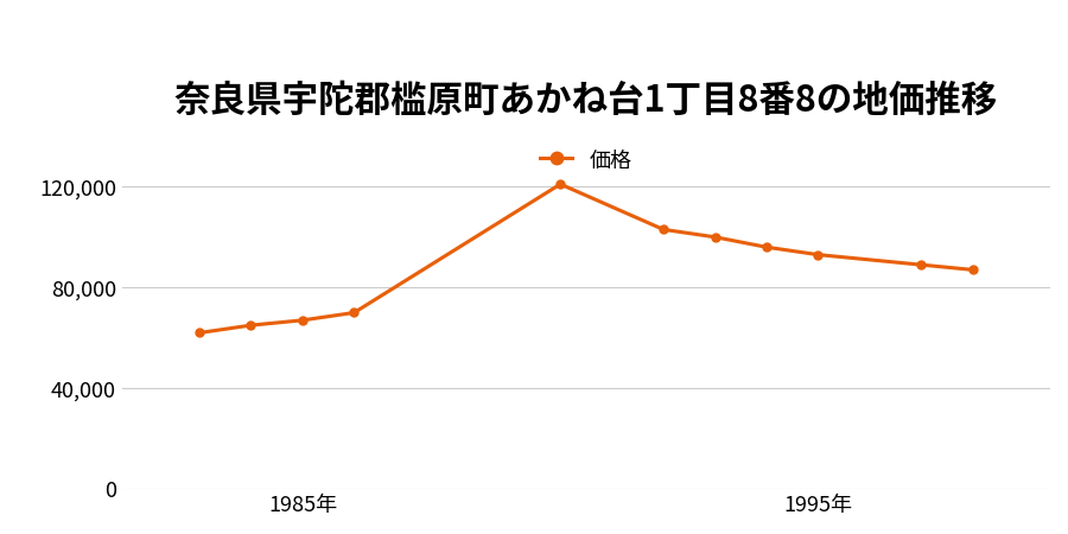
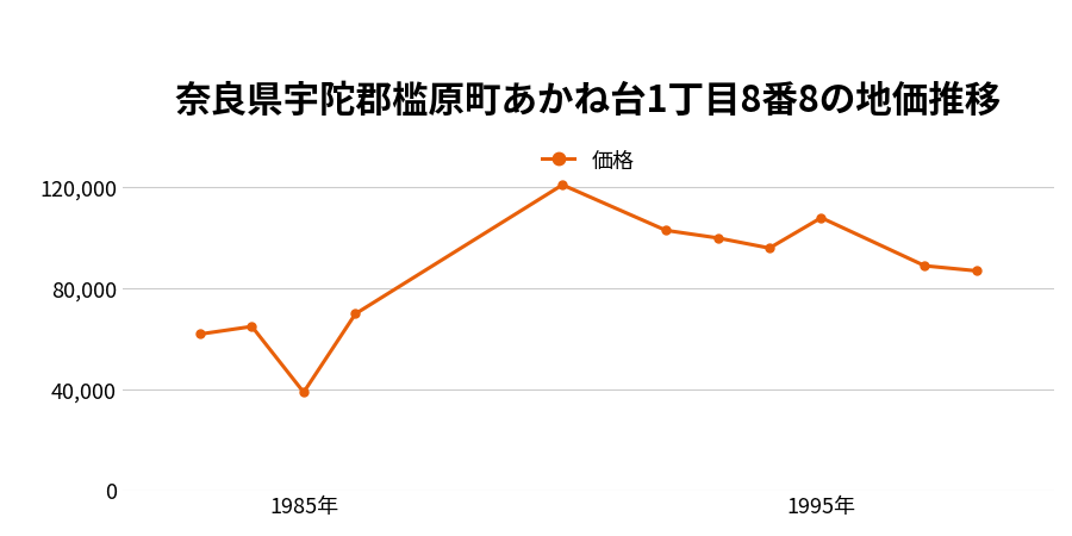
1985年: 67,000 -> 39,000
1995年: 93,000 -> 108,000
